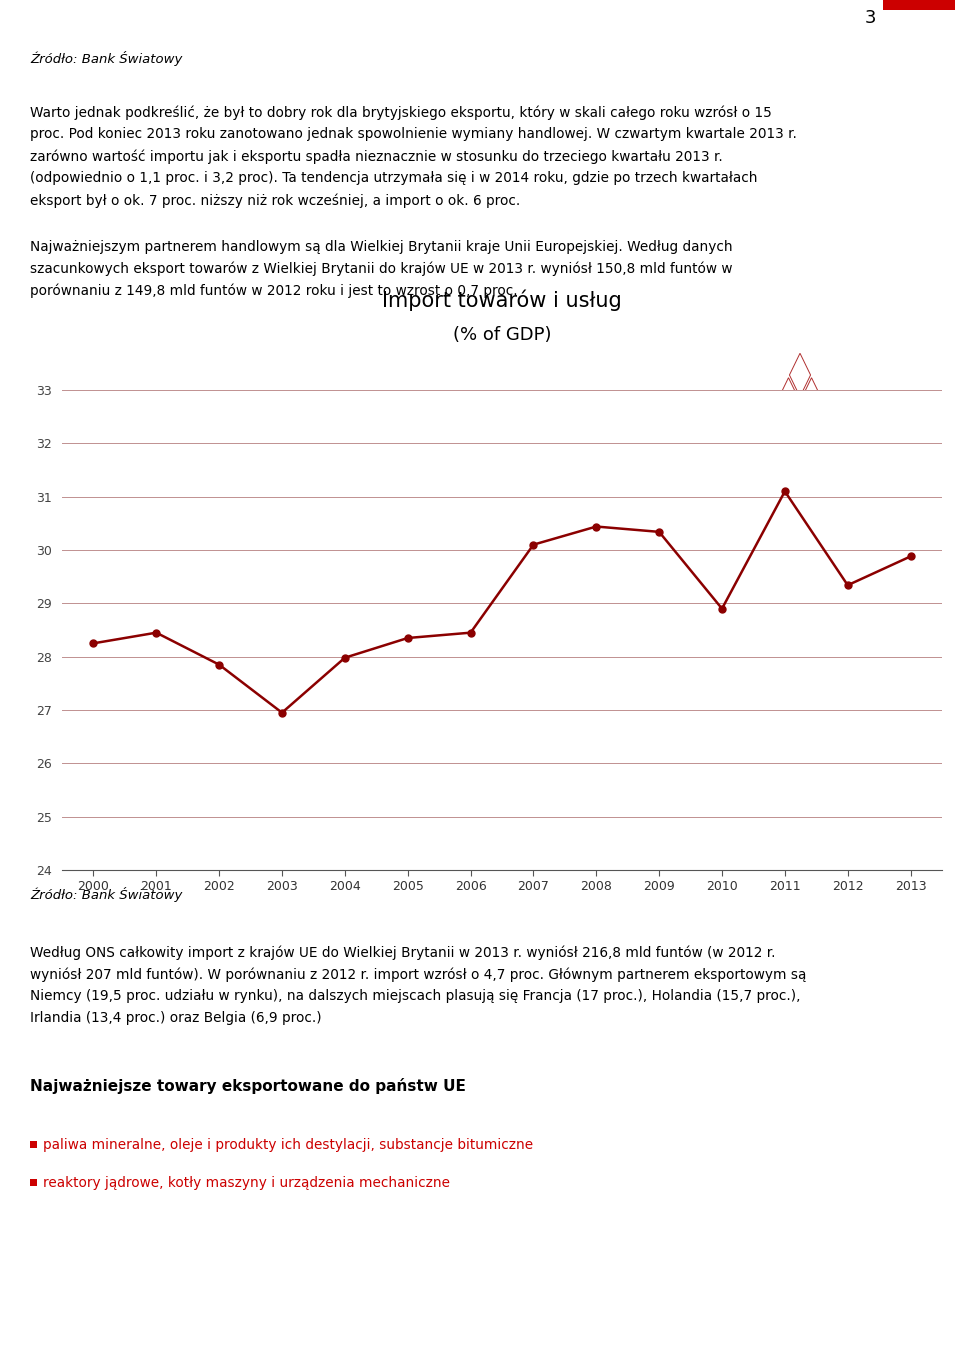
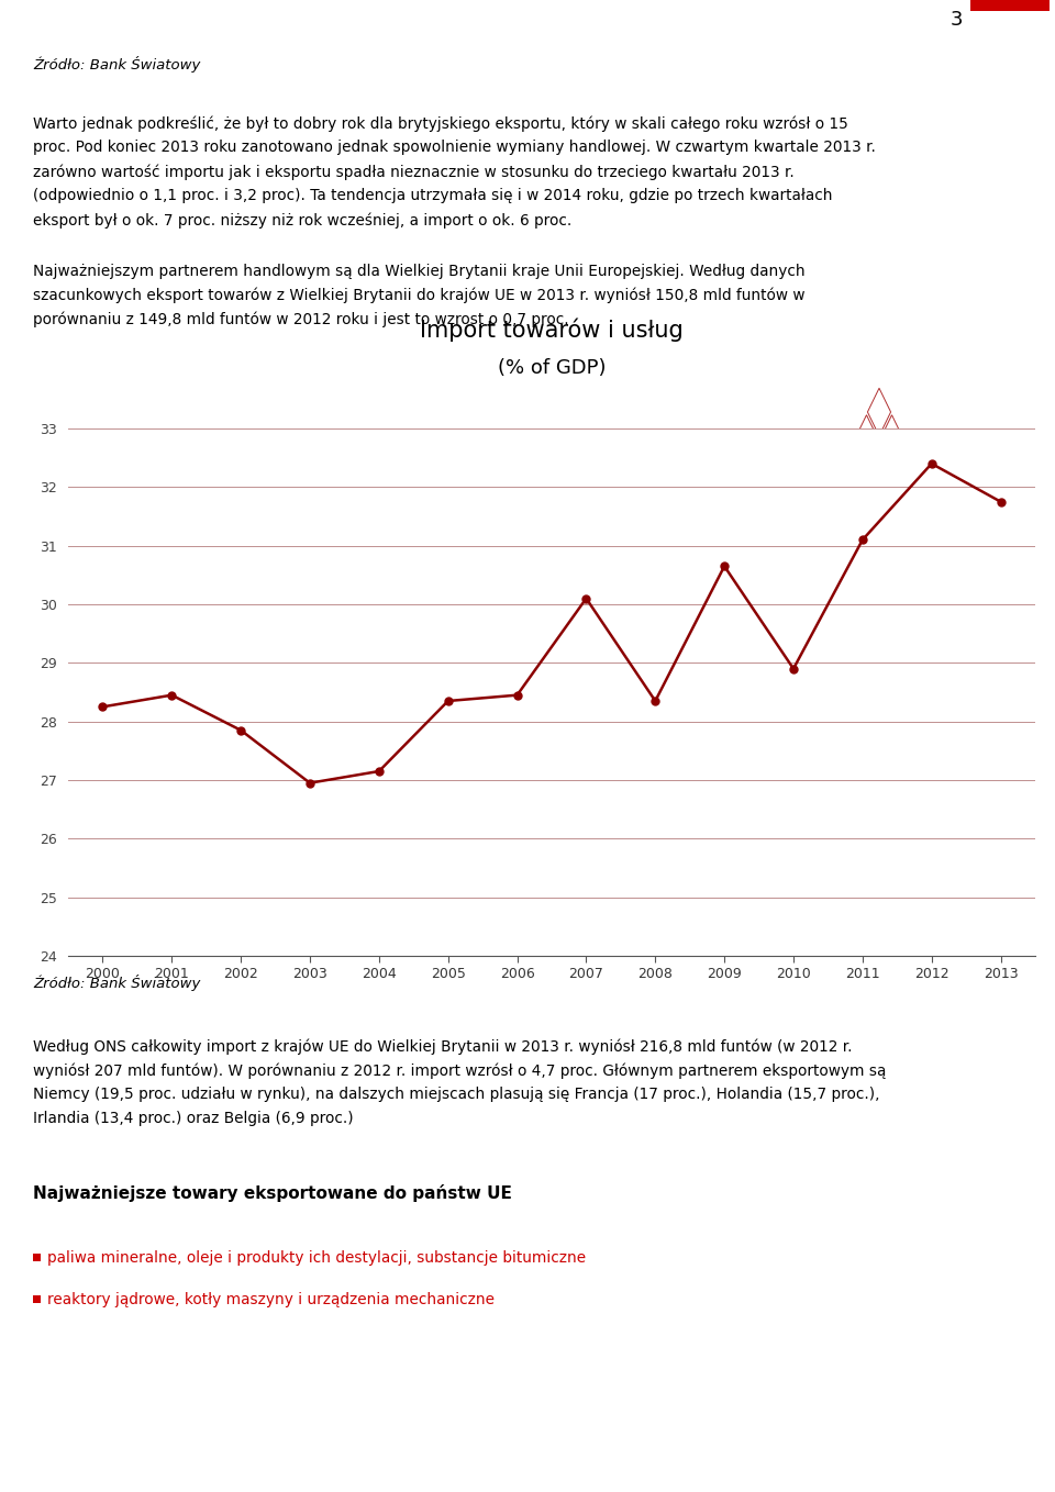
2004: 27.98 -> 27.15
2008: 30.44 -> 28.35
2009: 30.34 -> 30.65
2012: 29.34 -> 32.40
2013: 29.88 -> 31.75
